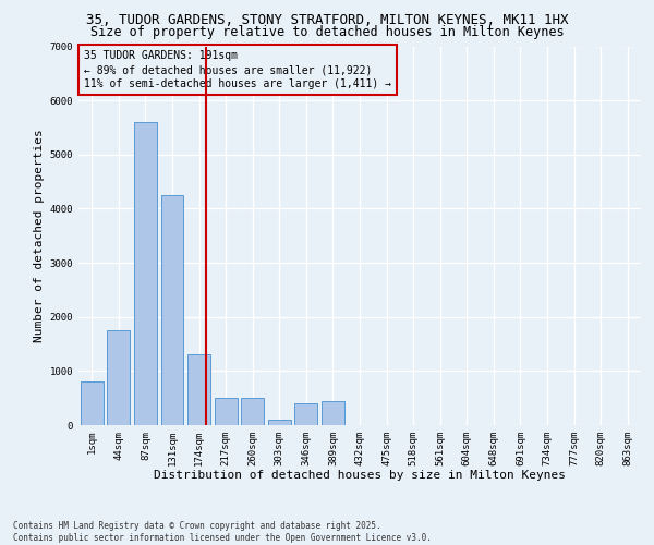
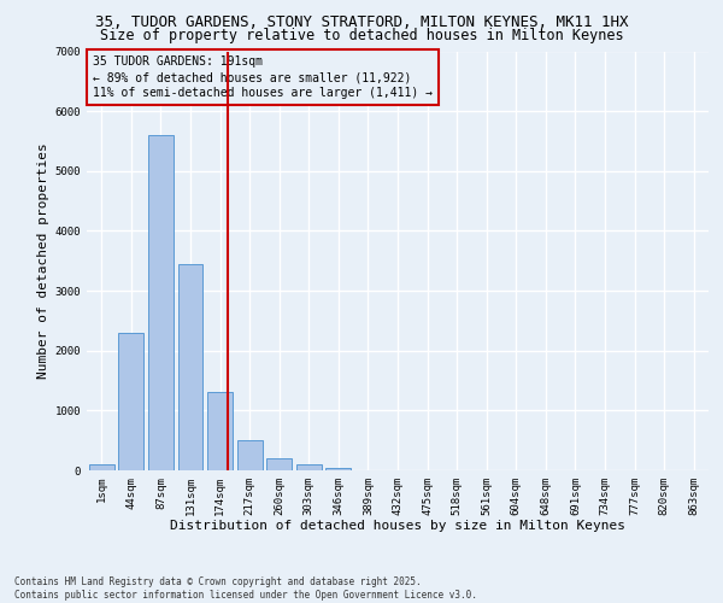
1sqm: 800 -> 100
44sqm: 1750 -> 2300
131sqm: 4250 -> 3450
260sqm: 500 -> 200
346sqm: 400 -> 50
389sqm: 450 -> 10
